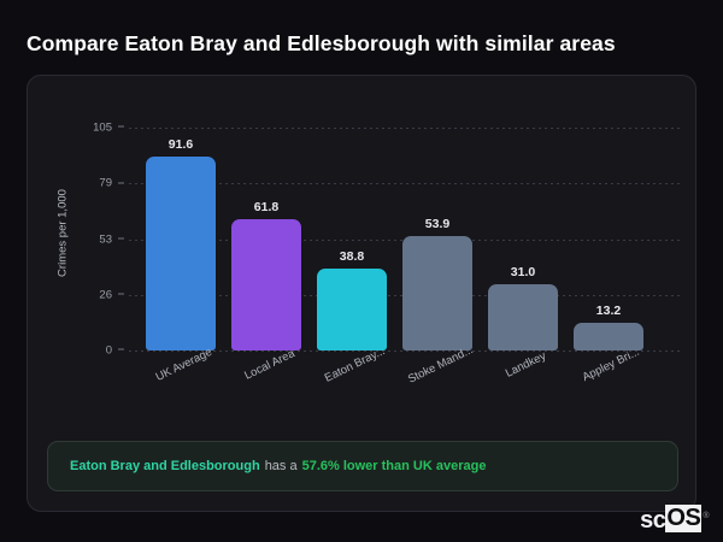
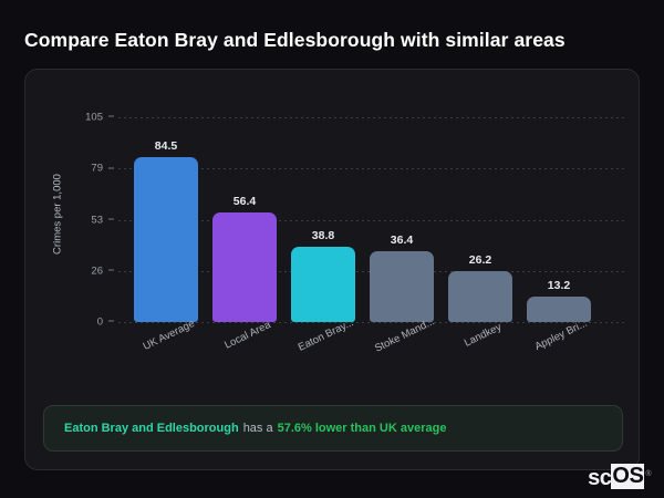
UK Average: 91.6 -> 84.5
Local Area: 61.8 -> 56.4
Stoke Mand...: 53.9 -> 36.4
Landkey: 31.0 -> 26.2
